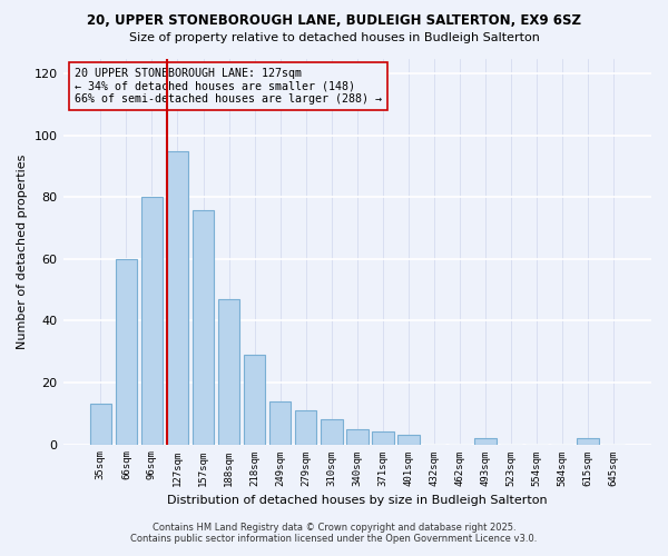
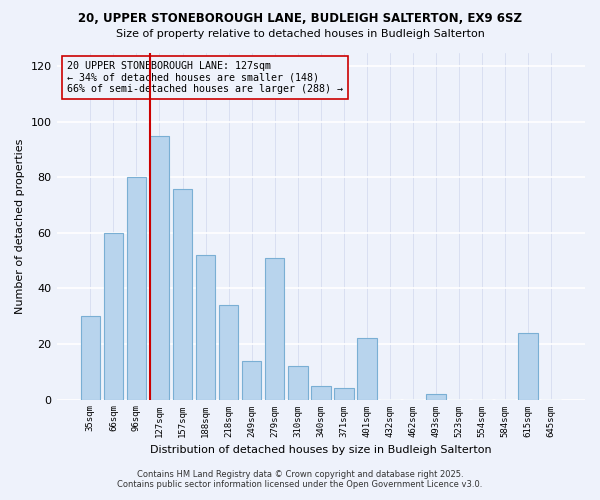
35sqm: 13 -> 30
188sqm: 47 -> 52
218sqm: 29 -> 34
279sqm: 11 -> 51
310sqm: 8 -> 12
401sqm: 3 -> 22
615sqm: 2 -> 24
